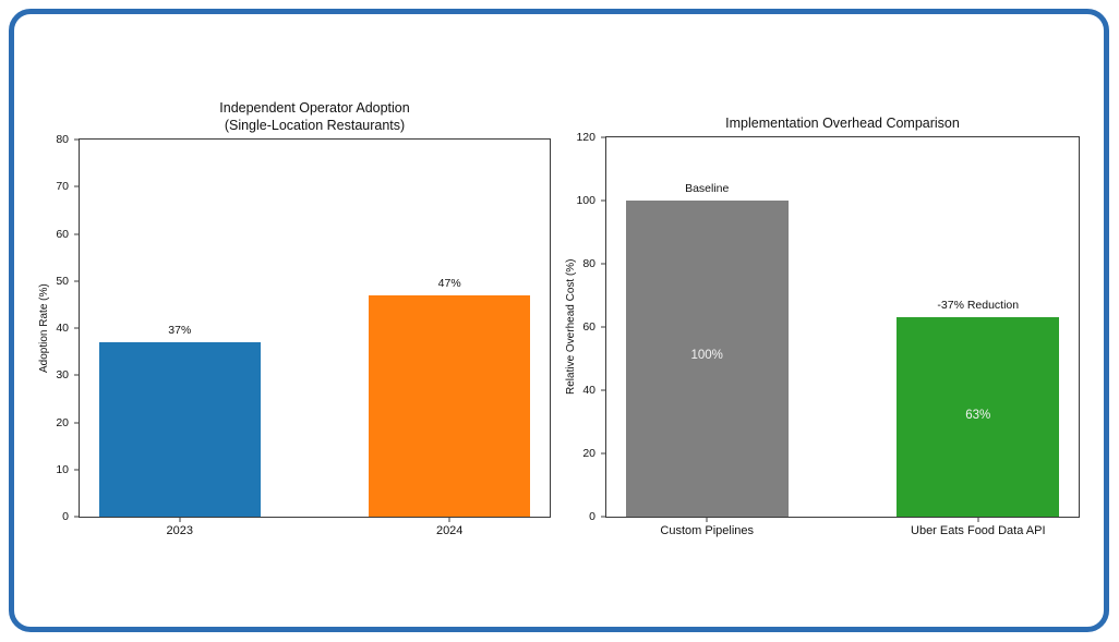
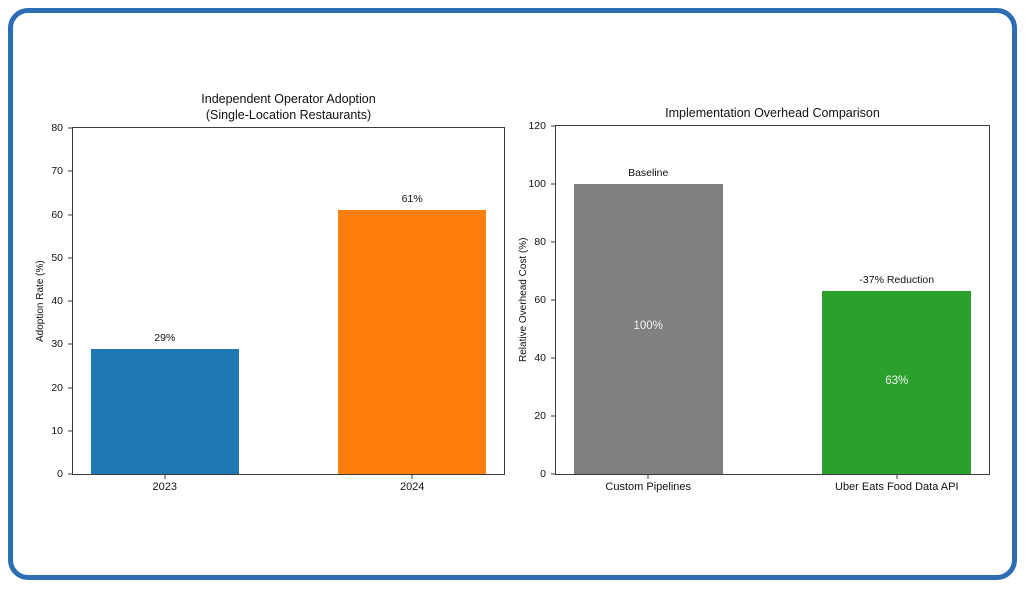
Independent Operator Adoption (Single-Location Restaurants)/2023: 37% -> 29%
Independent Operator Adoption (Single-Location Restaurants)/2024: 47% -> 61%
